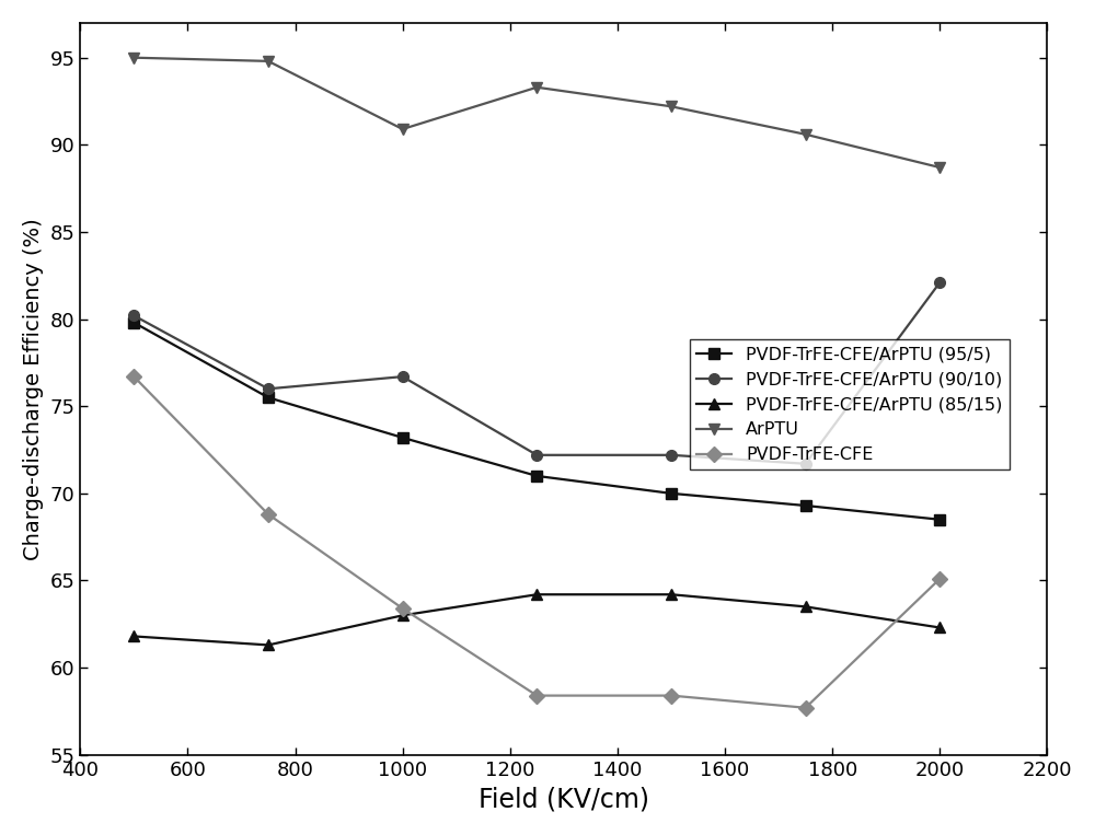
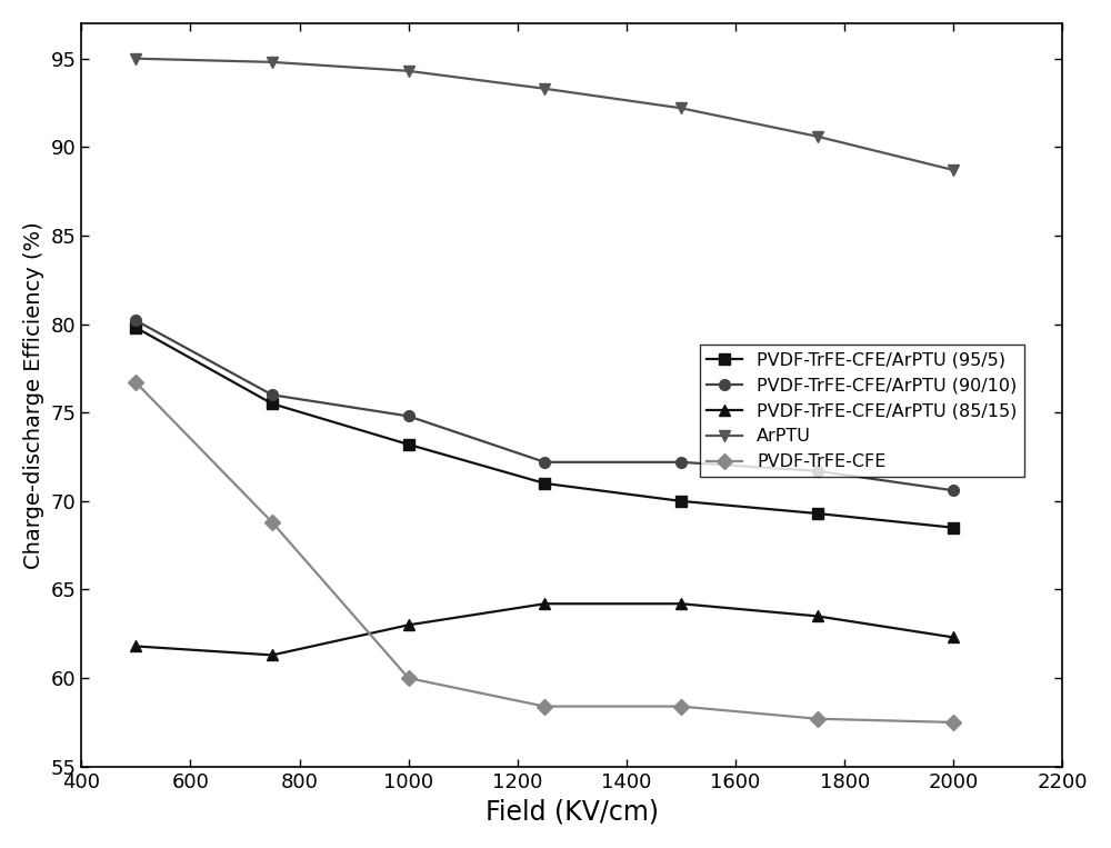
PVDF-TrFE-CFE/ArPTU (90/10)/1000: 76.7 -> 74.8
ArPTU/1000: 90.9 -> 94.3
PVDF-TrFE-CFE/1000: 63.4 -> 60.0
PVDF-TrFE-CFE/ArPTU (90/10)/2000: 82.1 -> 70.6
PVDF-TrFE-CFE/2000: 65.1 -> 57.5
